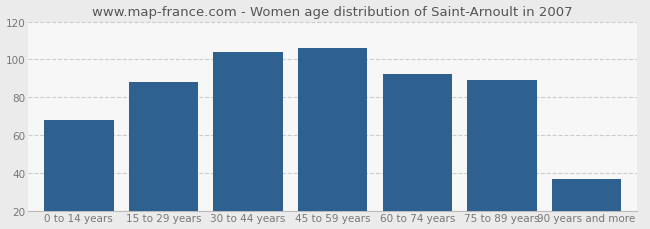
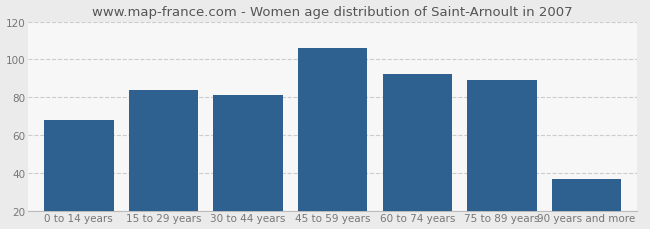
15 to 29 years: 88 -> 84
30 to 44 years: 104 -> 81
